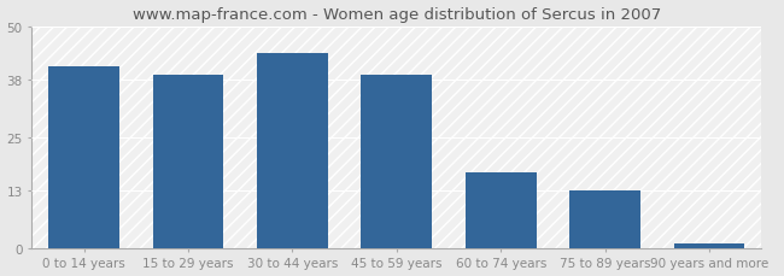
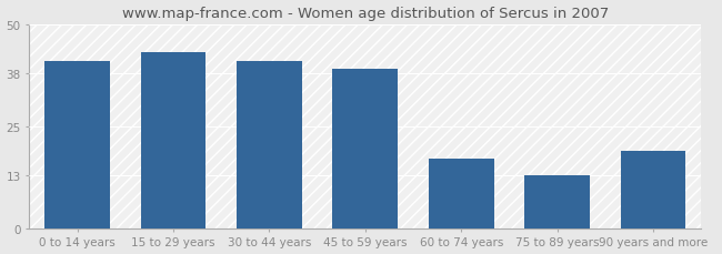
15 to 29 years: 39 -> 43
30 to 44 years: 44 -> 41
90 years and more: 1 -> 19
